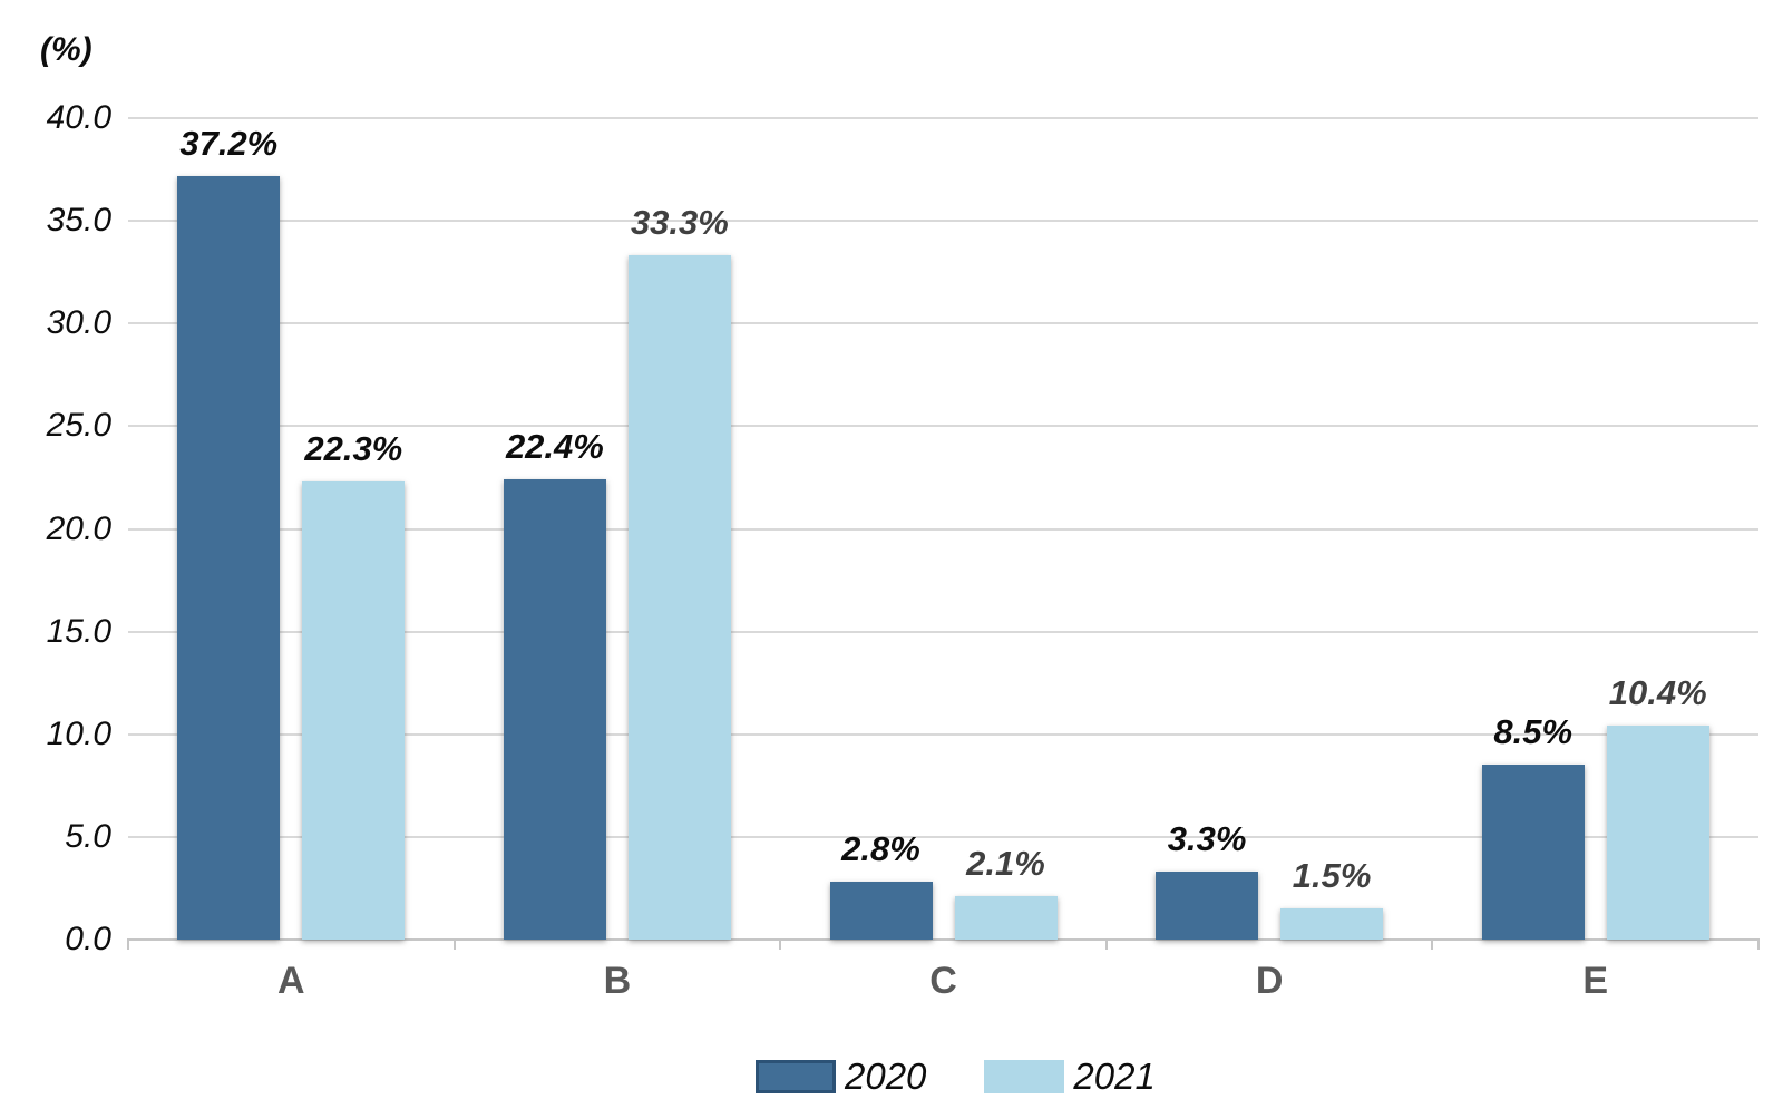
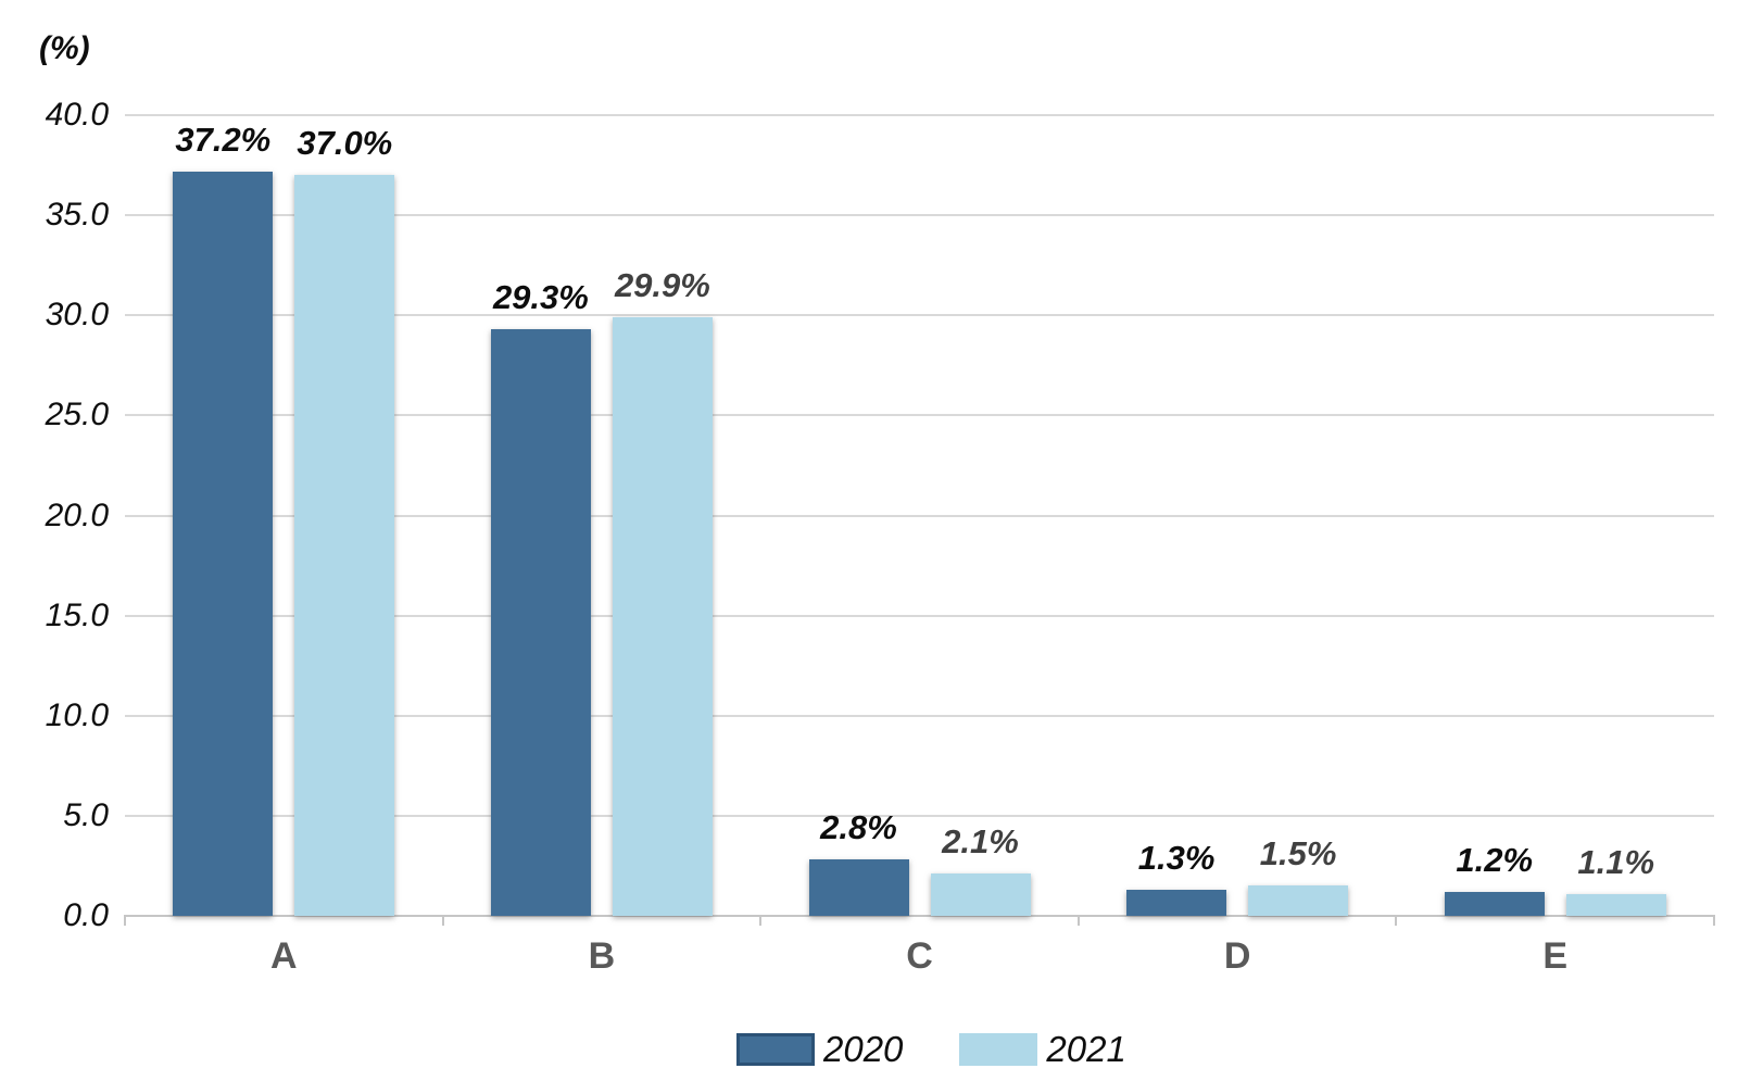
2021/A: 22.3% -> 37.0%
2020/B: 22.4% -> 29.3%
2021/B: 33.3% -> 29.9%
2020/D: 3.3% -> 1.3%
2020/E: 8.5% -> 1.2%
2021/E: 10.4% -> 1.1%
